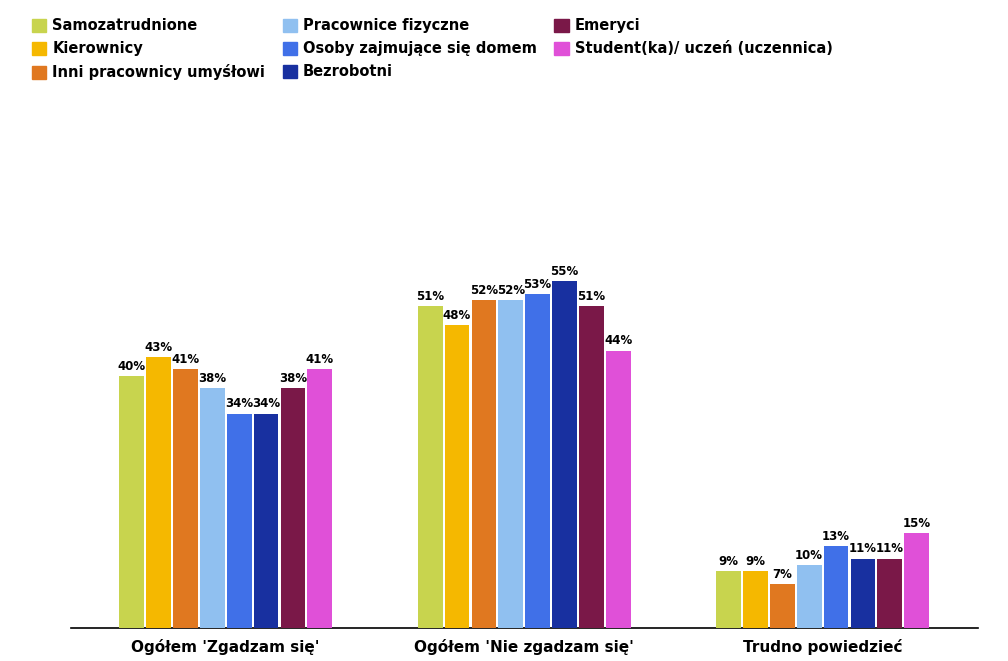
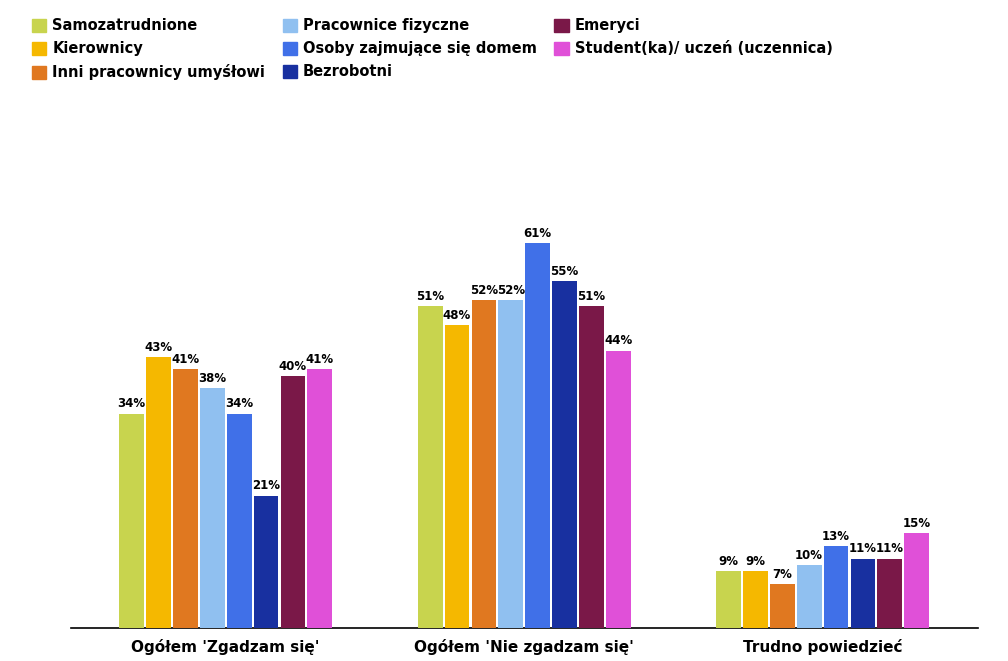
Samozatrudnione/Ogółem 'Zgadzam się': 40% -> 34%
Bezrobotni/Ogółem 'Zgadzam się': 34% -> 21%
Emeryci/Ogółem 'Zgadzam się': 38% -> 40%
Osoby zajmujące się domem/Ogółem 'Nie zgadzam się': 53% -> 61%
